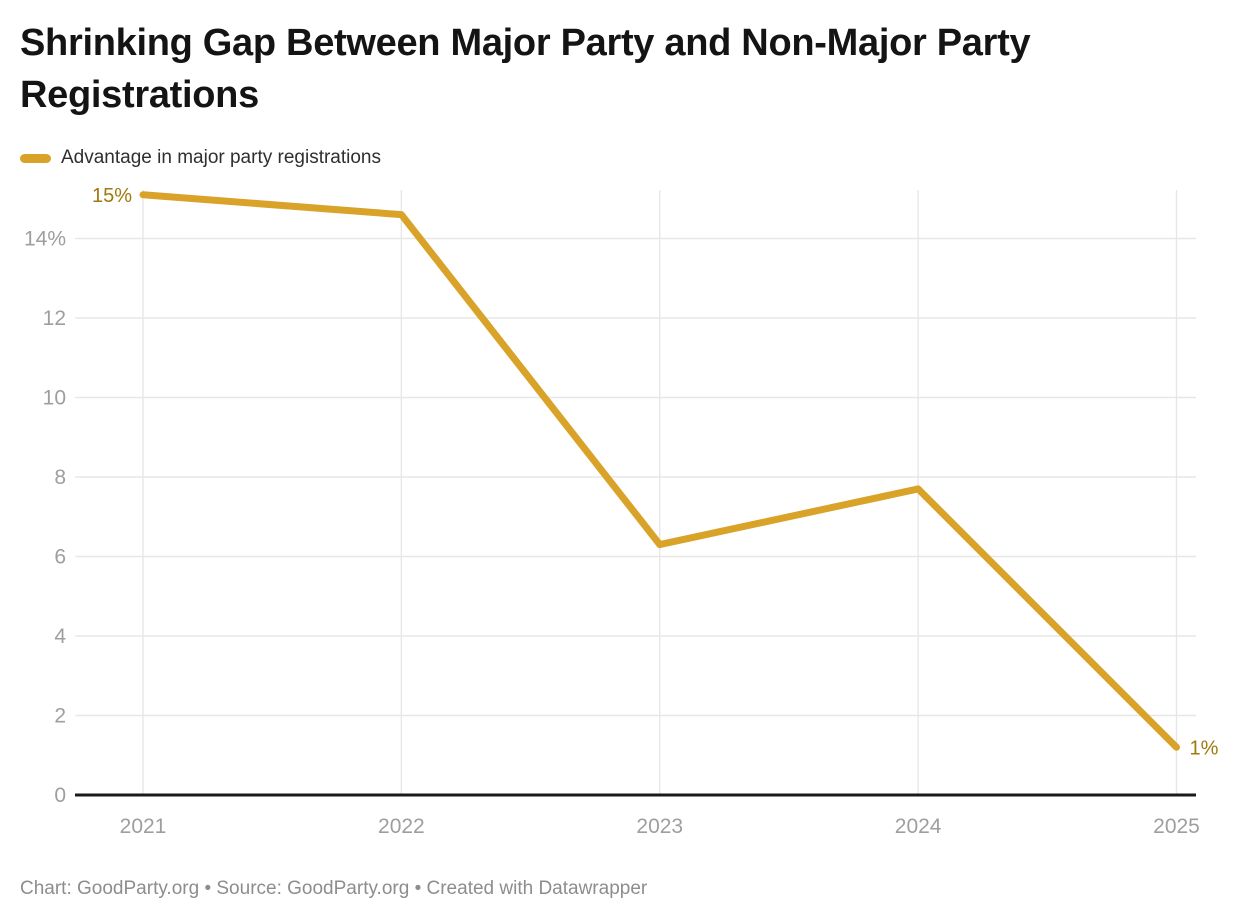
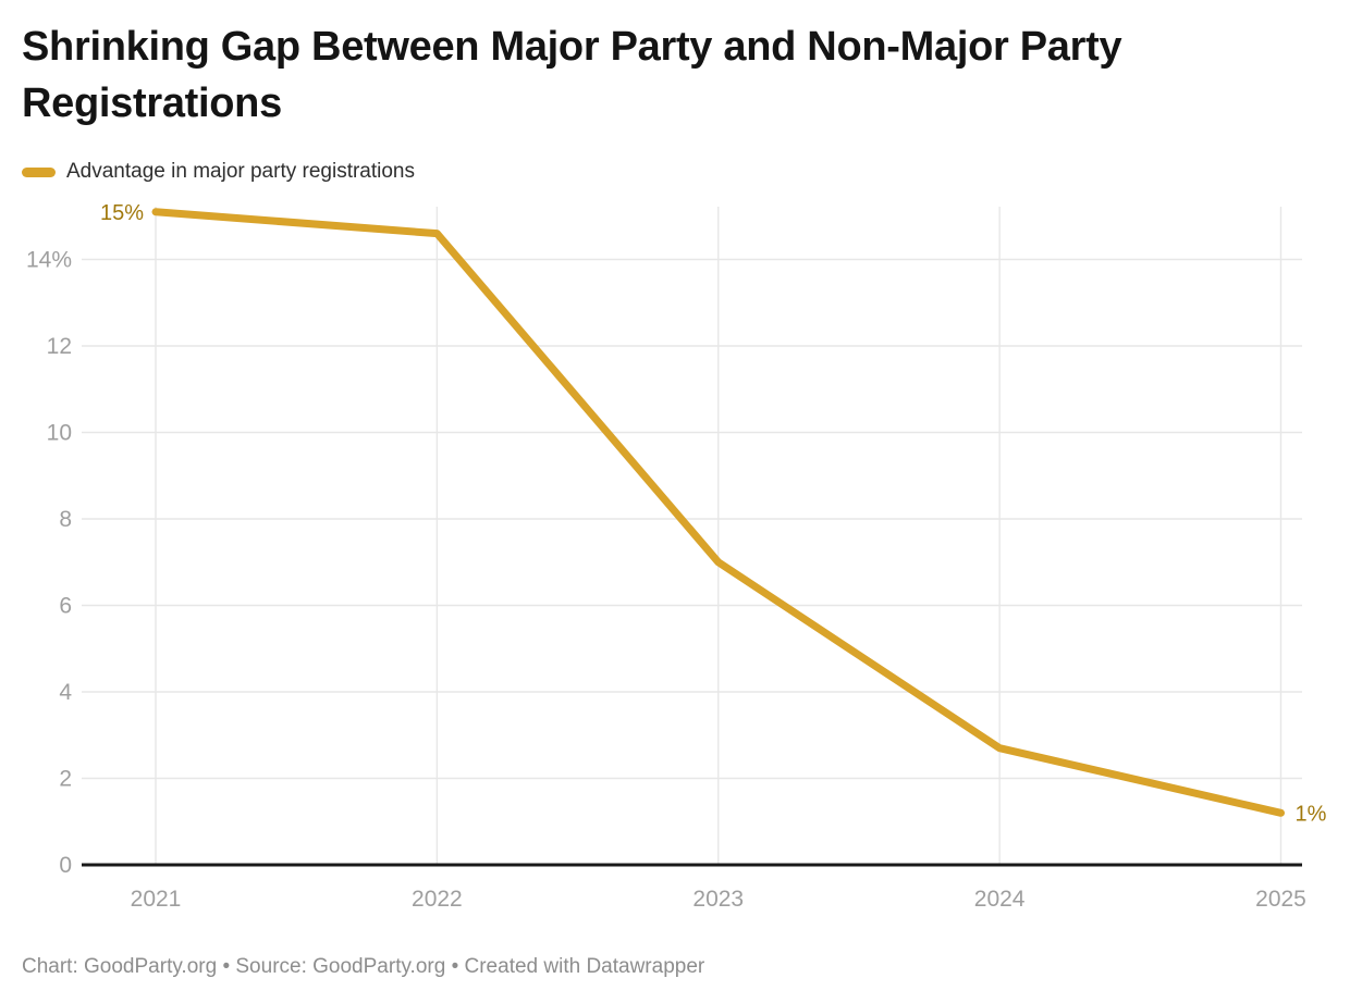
2023: 6.3% -> 7.0%
2024: 7.7% -> 2.7%
